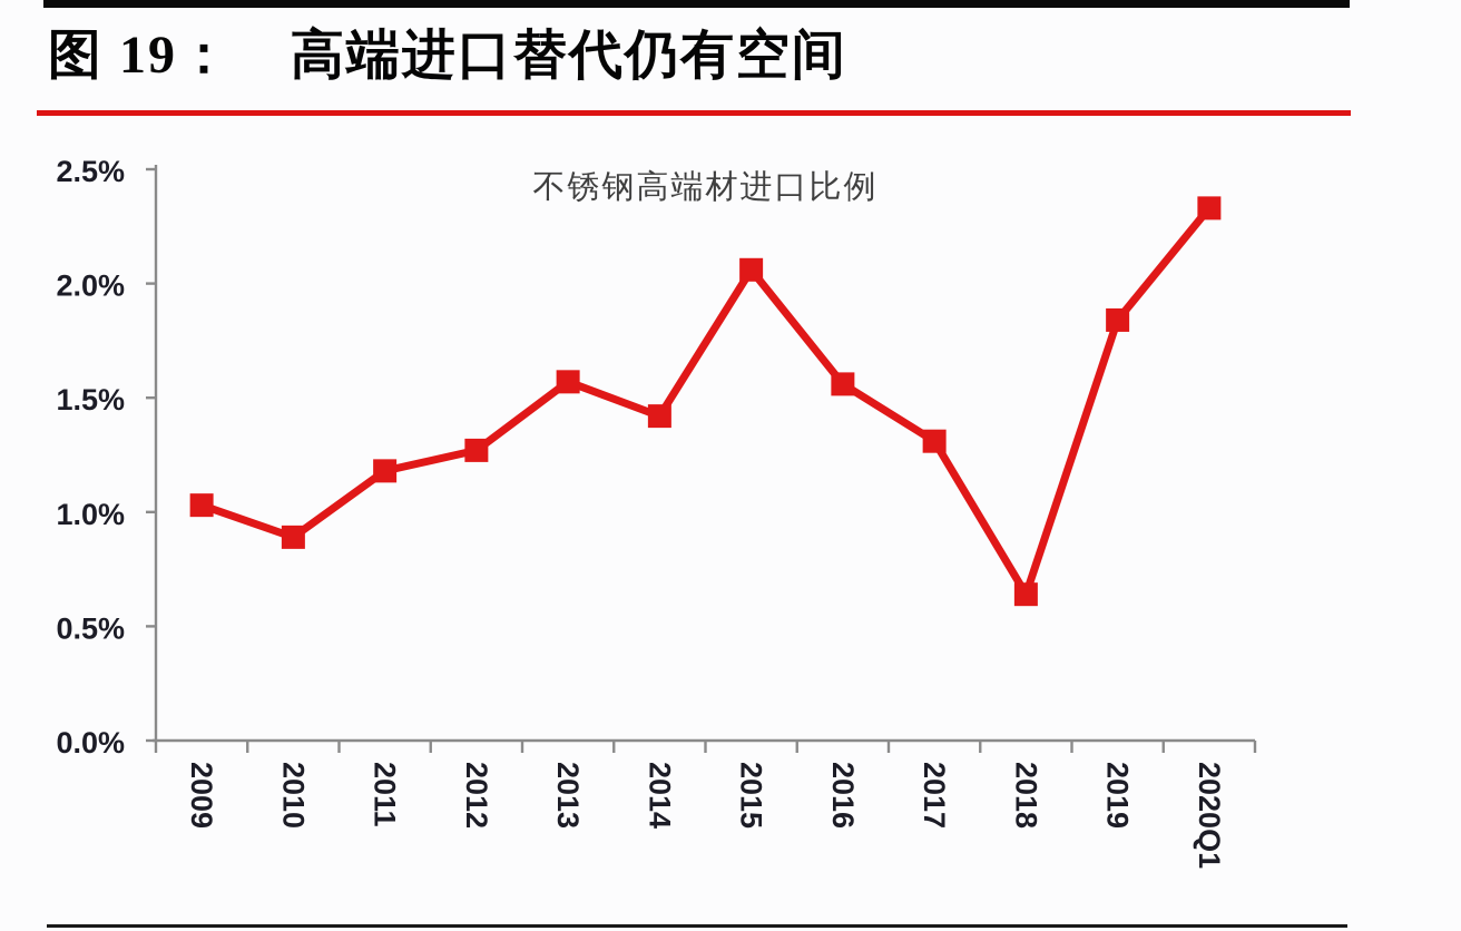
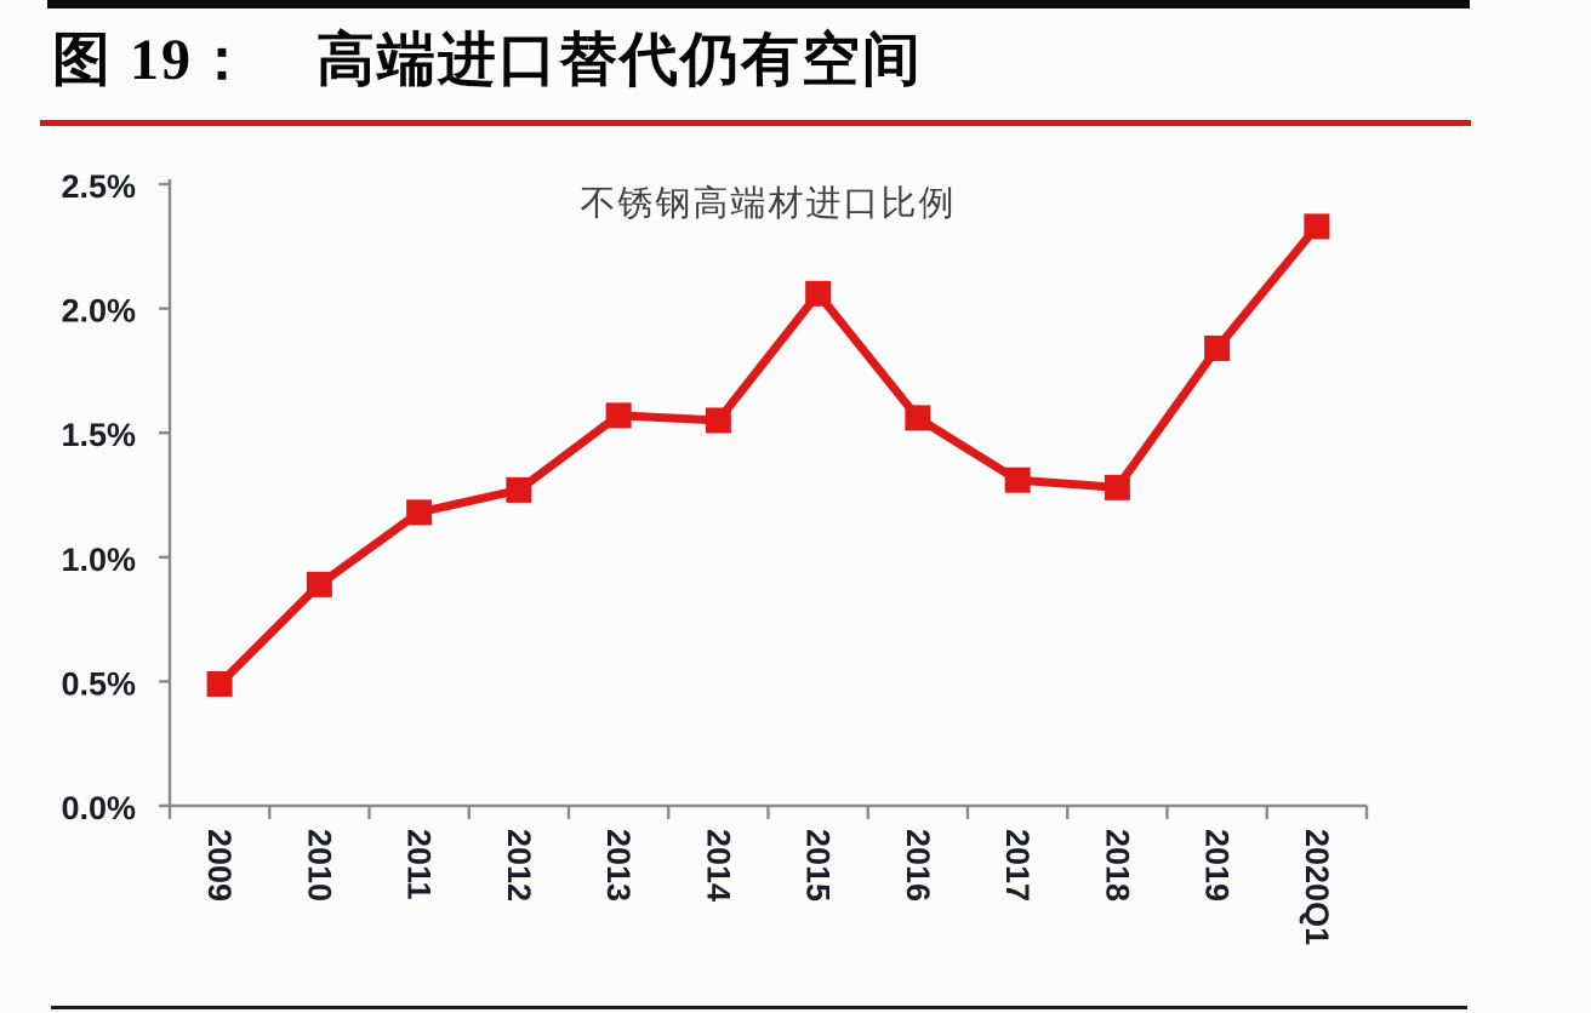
2009: 1.03% -> 0.49%
2014: 1.42% -> 1.55%
2018: 0.64% -> 1.28%
